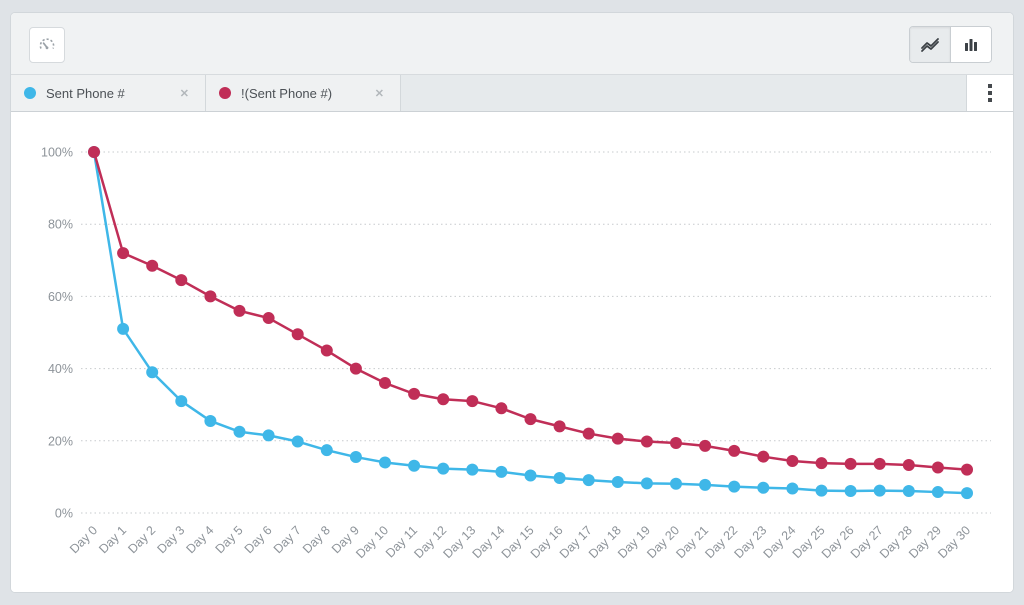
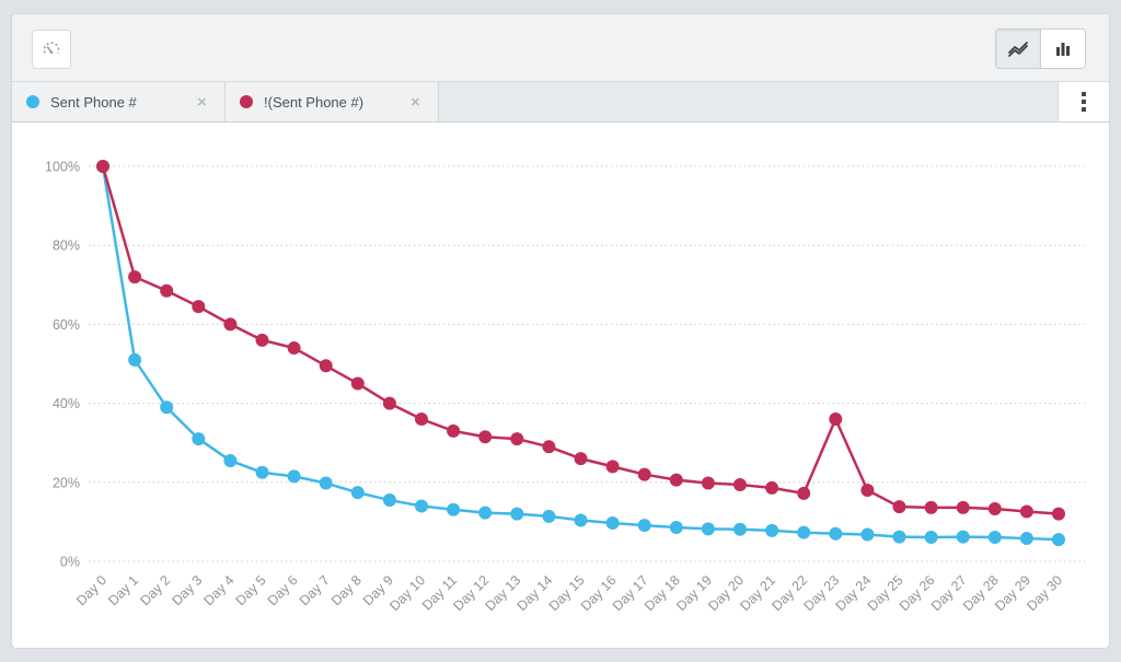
!(Sent Phone #)/Day 23: 16% -> 36%
!(Sent Phone #)/Day 24: 14% -> 18%
